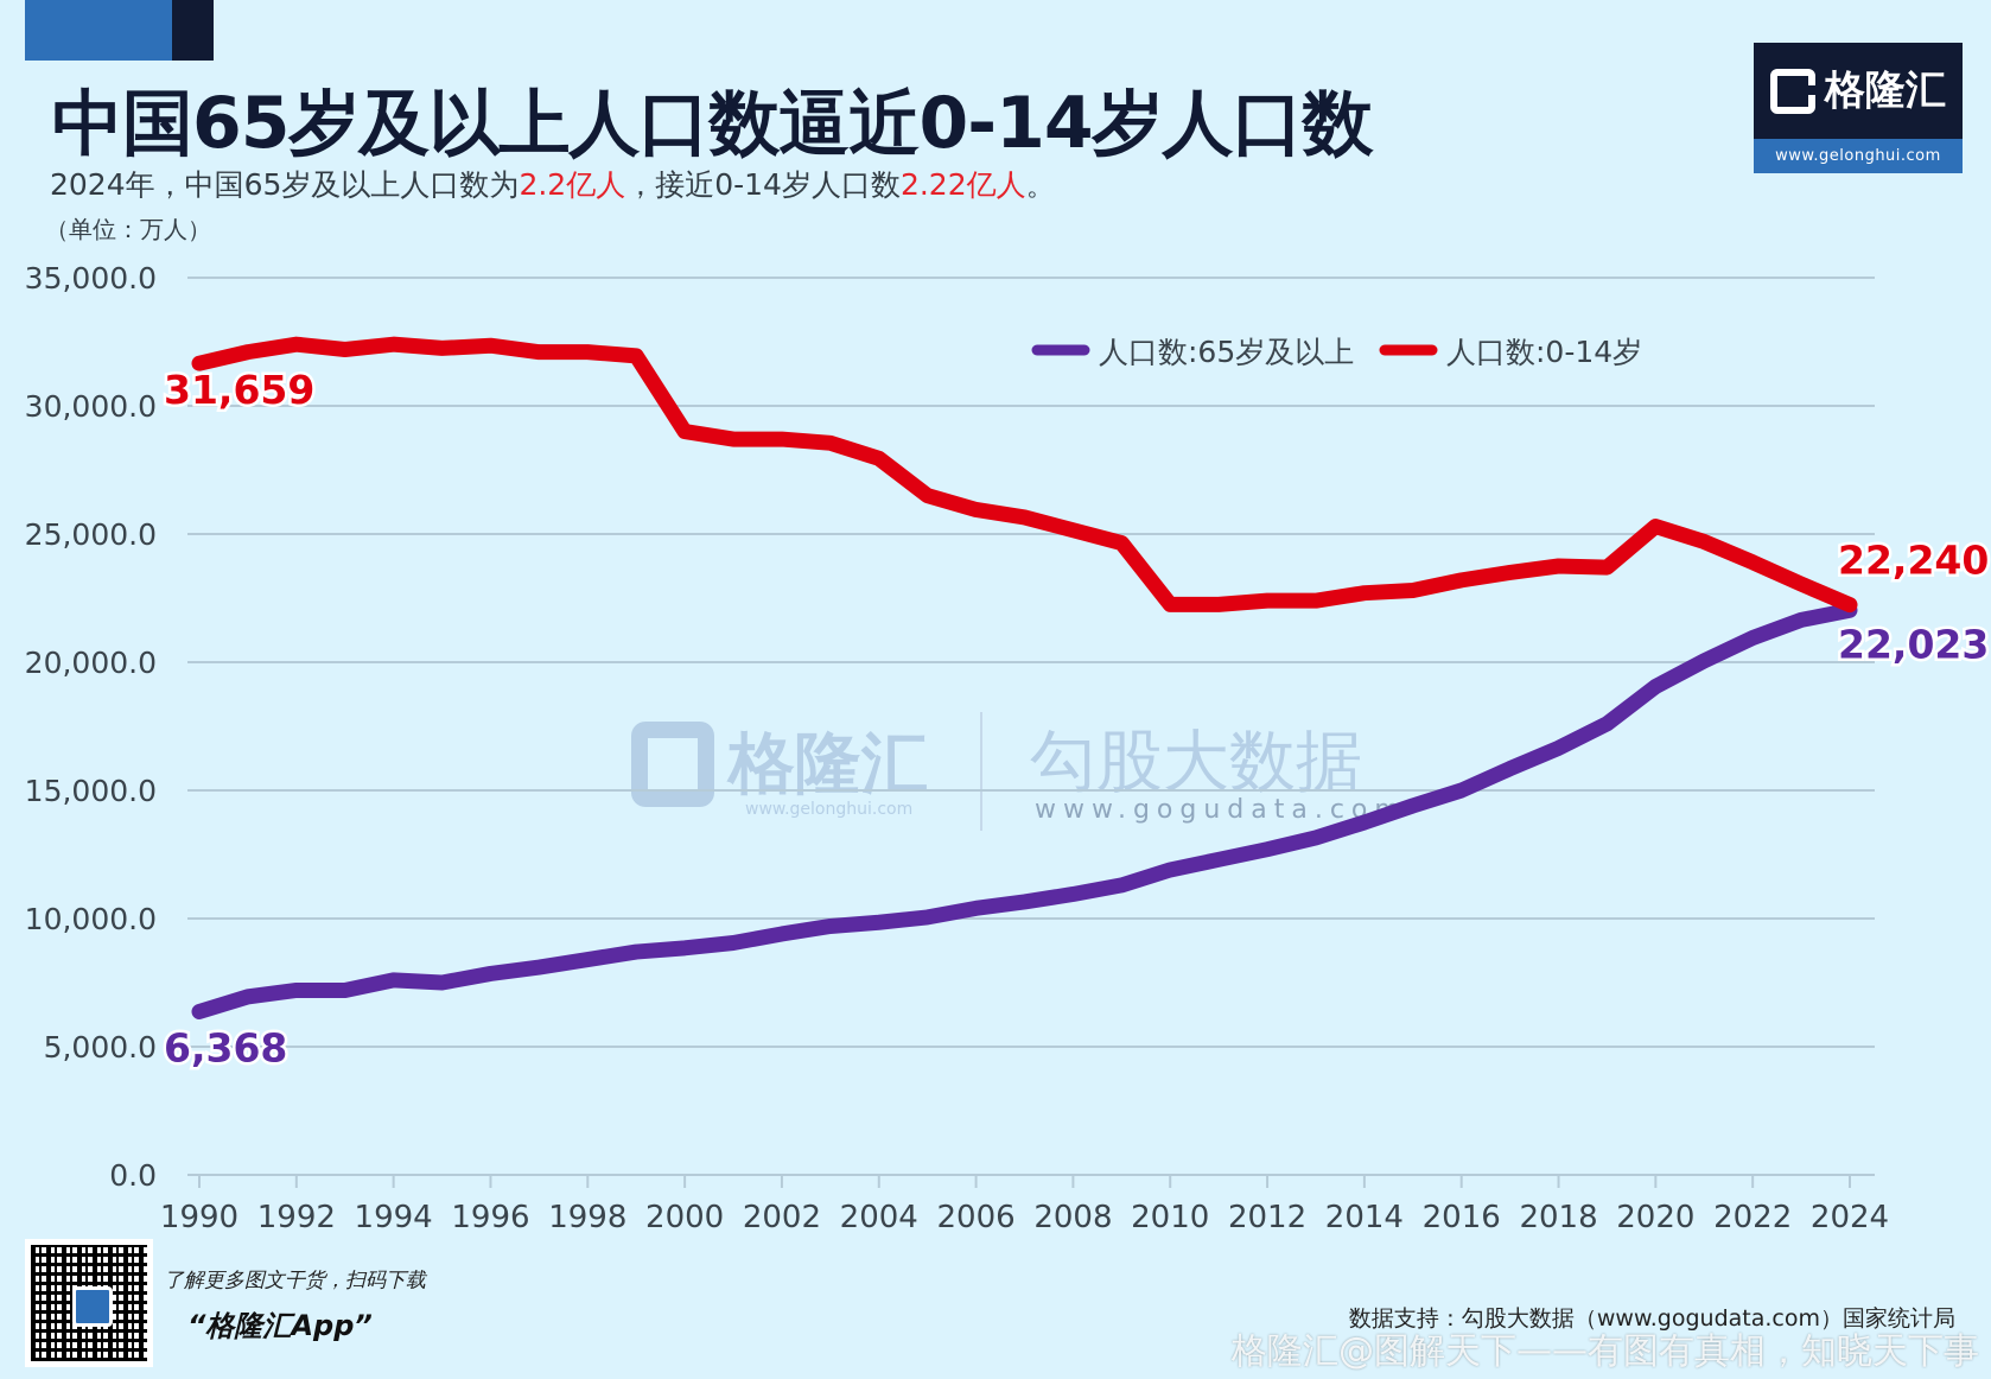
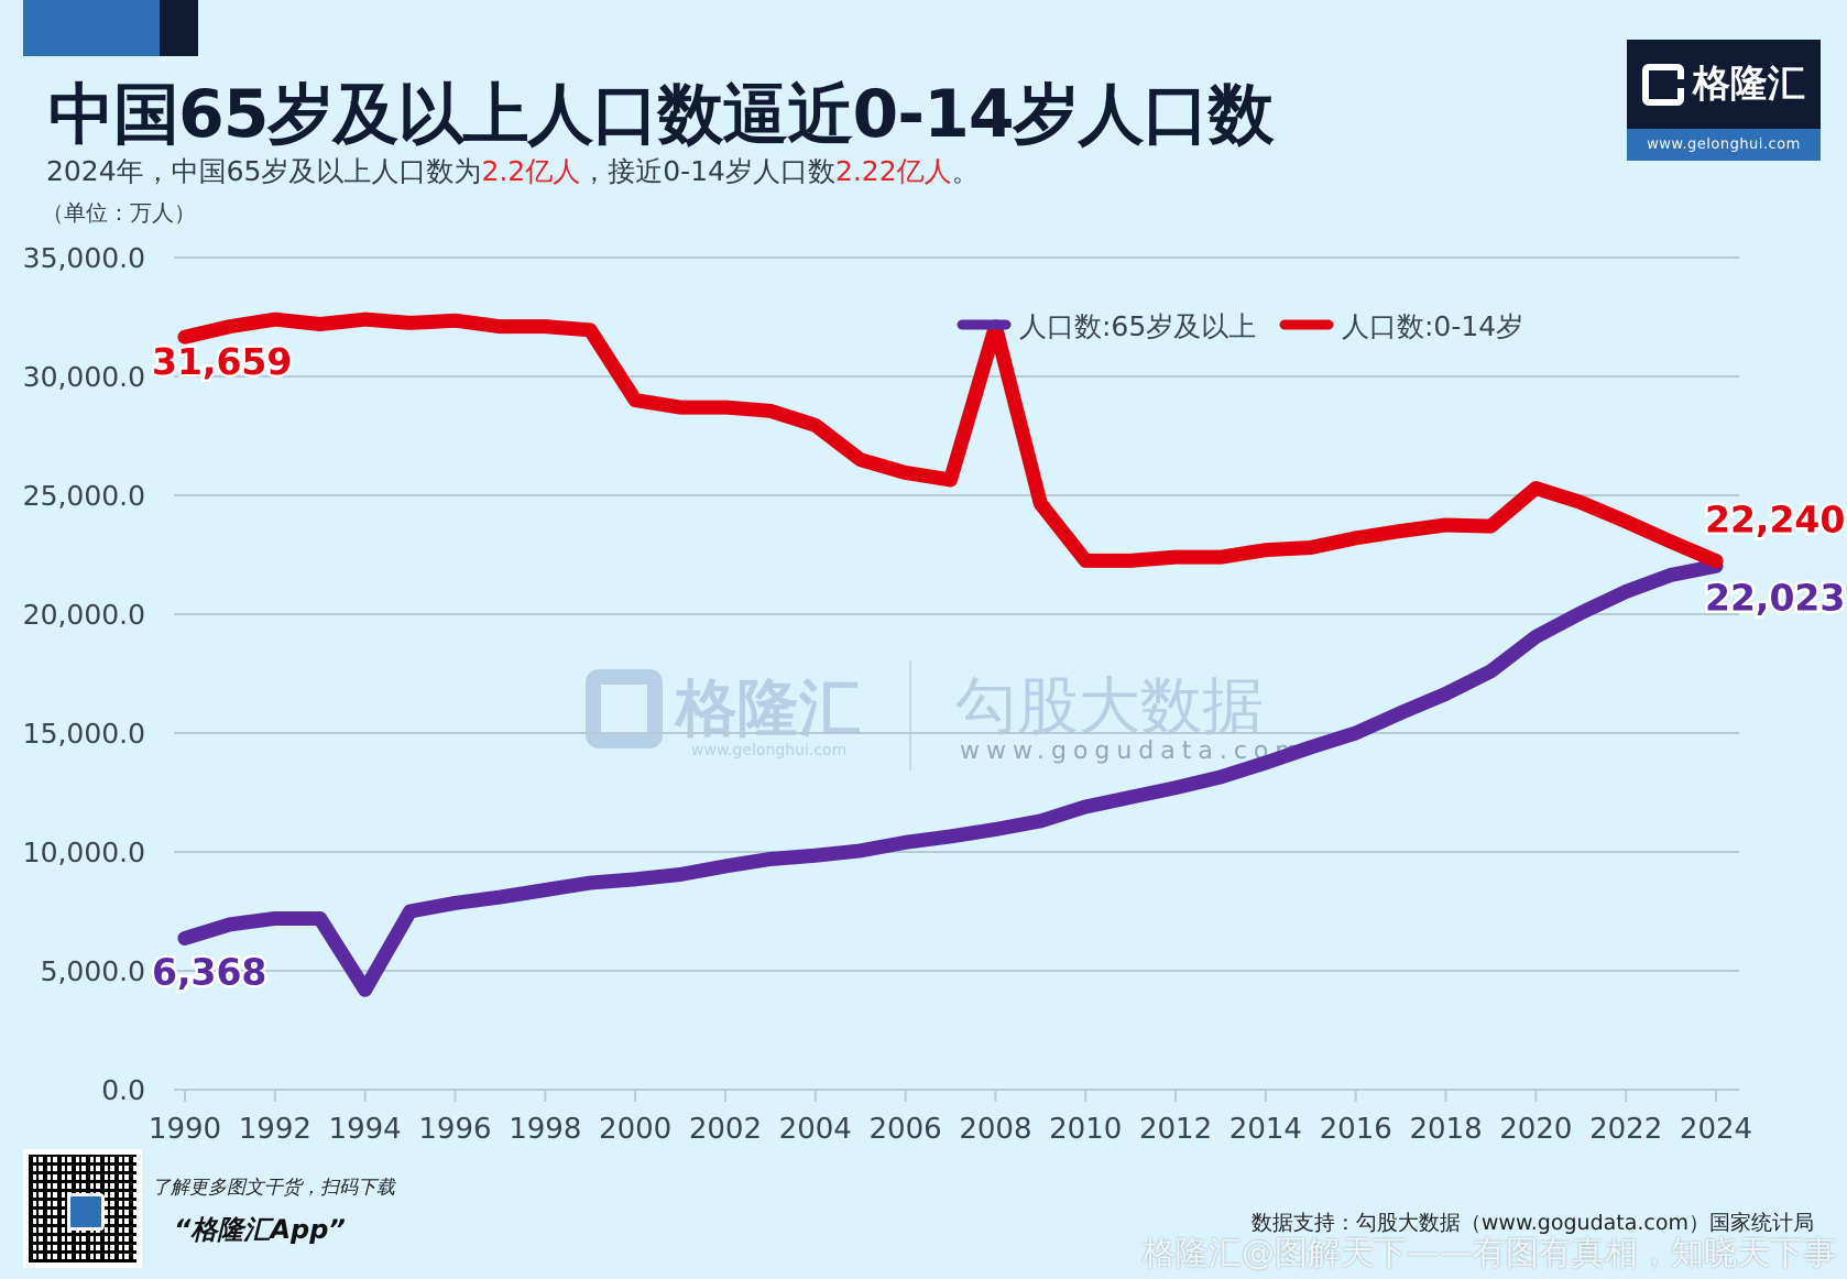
人口数:65岁及以上/1994: 7600 -> 4200
人口数:0-14岁/2008: 25200 -> 32100
